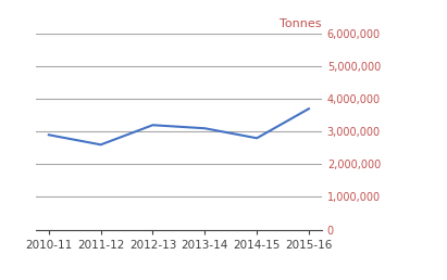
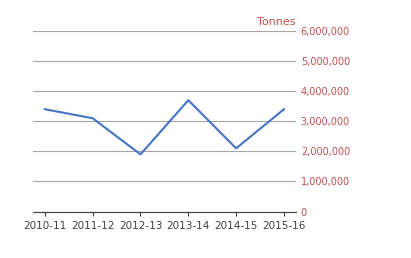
2010-11: 2,900,000 -> 3,400,000
2011-12: 2,600,000 -> 3,100,000
2012-13: 3,200,000 -> 1,900,000
2013-14: 3,100,000 -> 3,700,000
2014-15: 2,800,000 -> 2,100,000
2015-16: 3,700,000 -> 3,400,000
